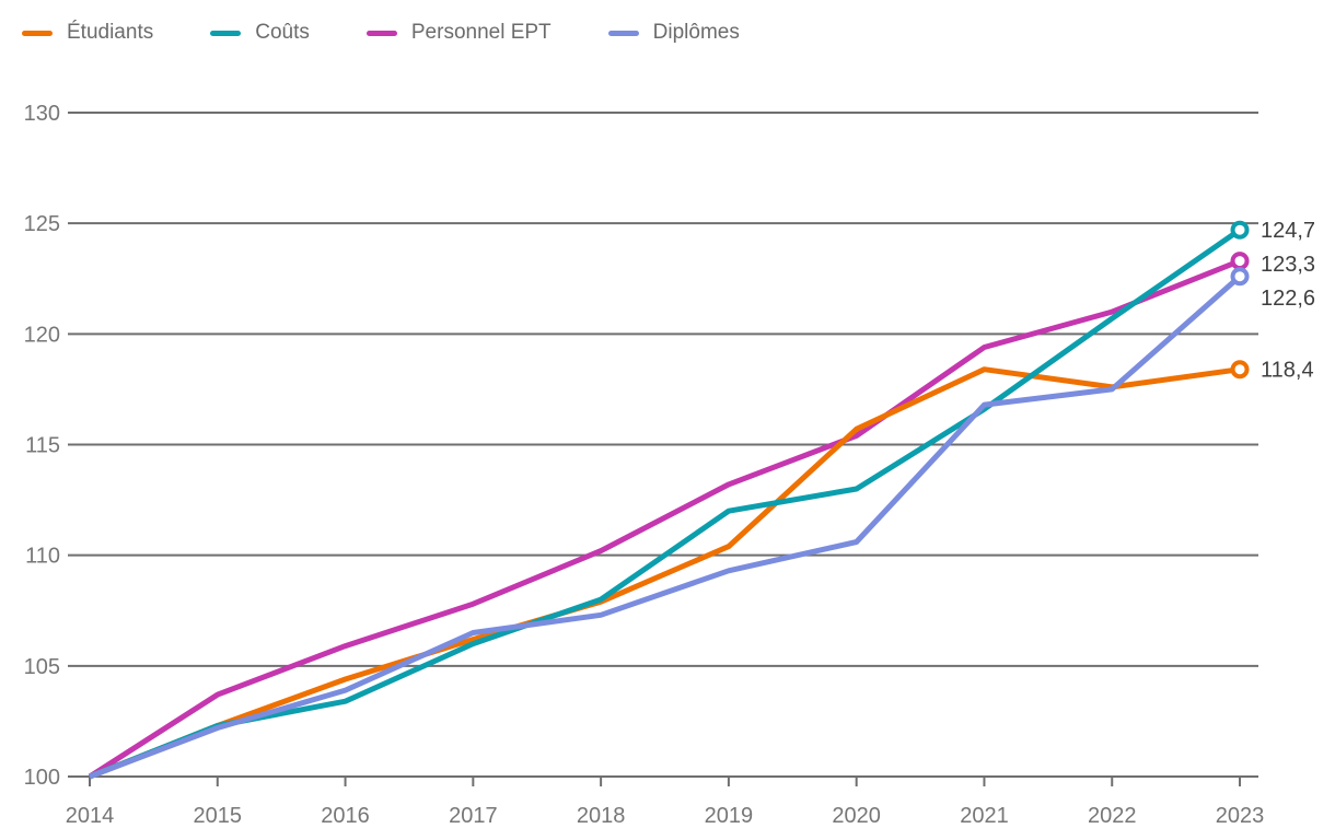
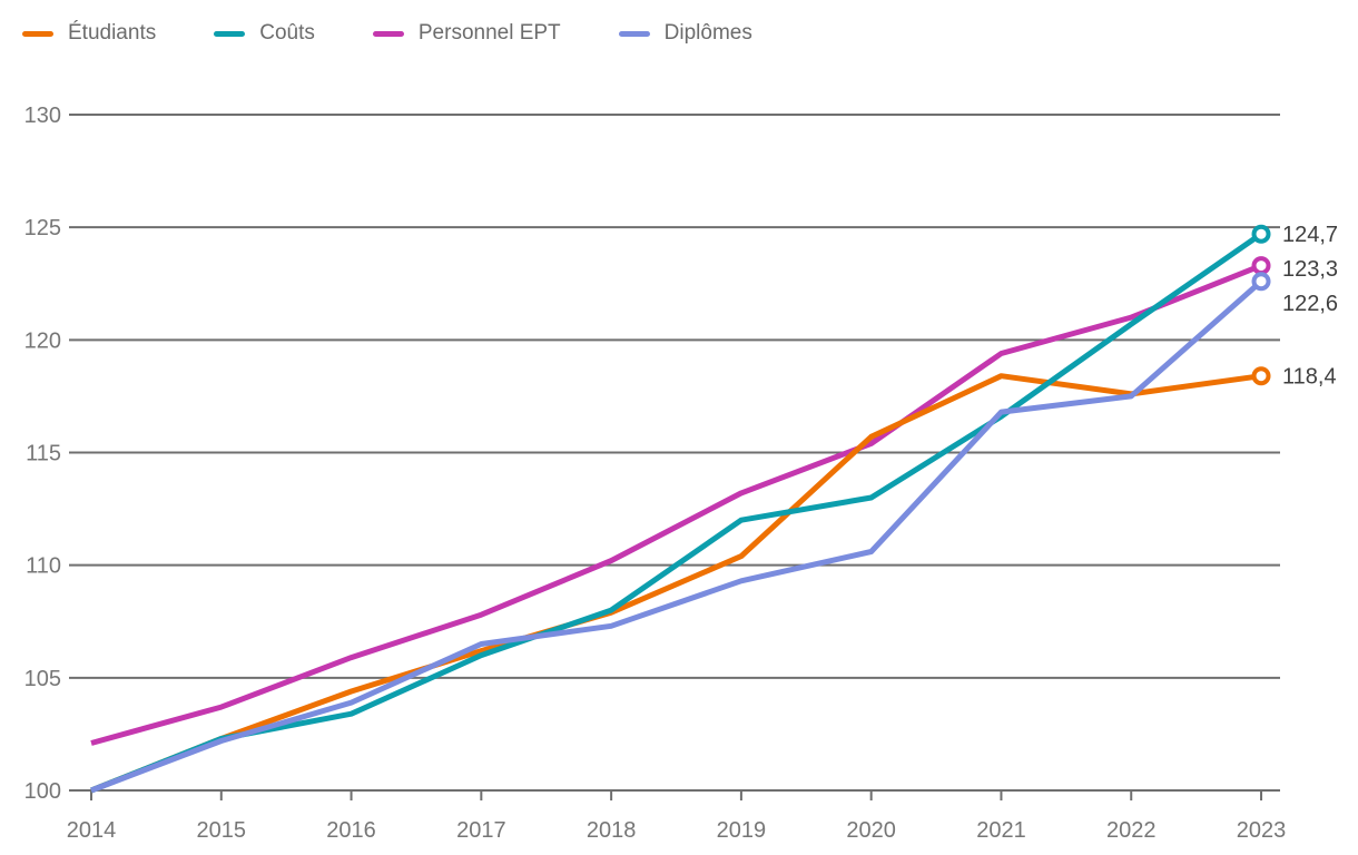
Personnel EPT/2014: 100.0 -> 102.1
